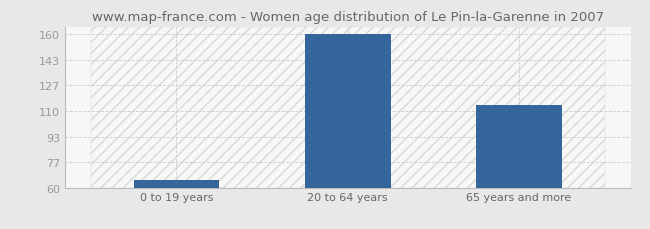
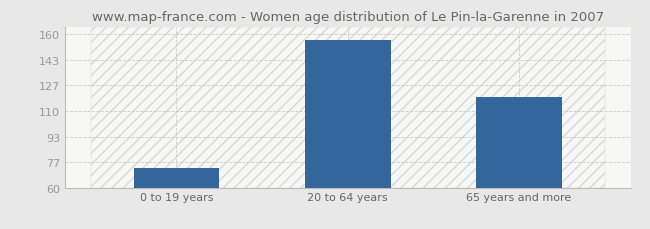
0 to 19 years: 65 -> 73
20 to 64 years: 160 -> 156
65 years and more: 114 -> 119
